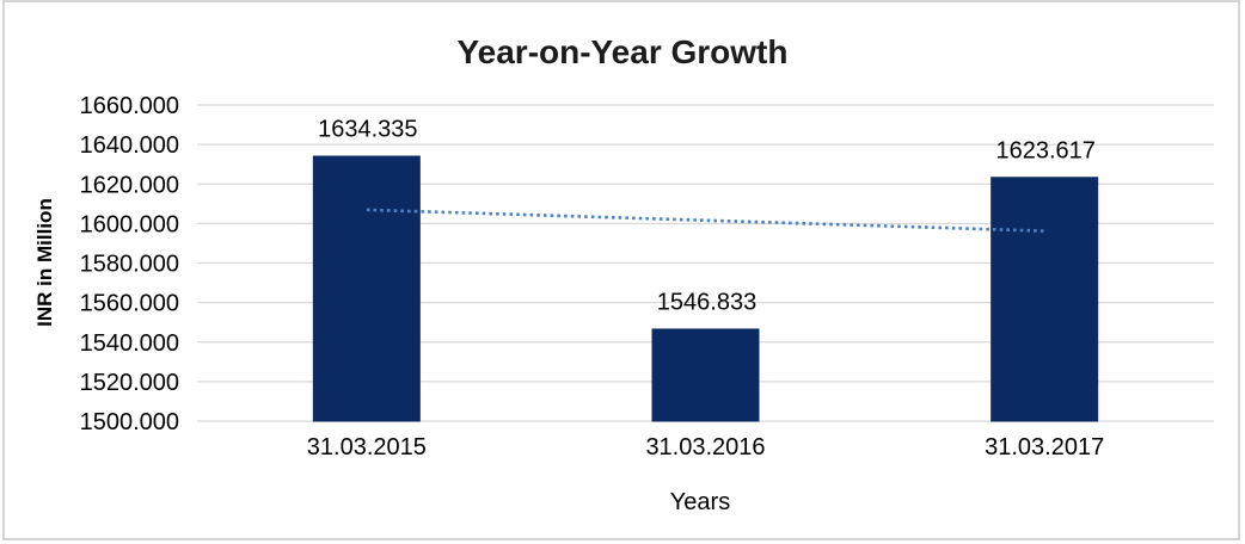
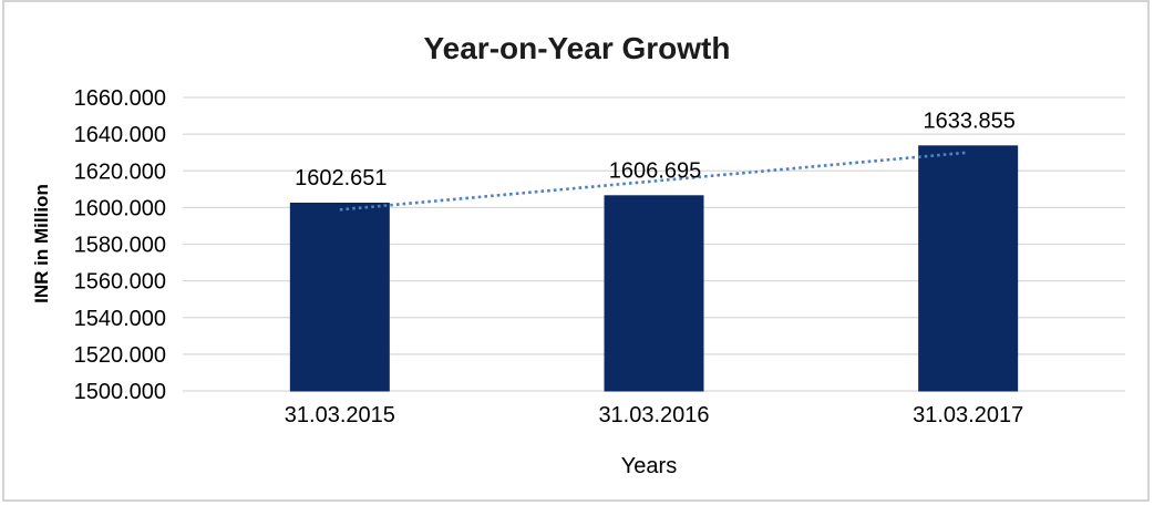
31.03.2015: 1634.335 -> 1602.651
31.03.2016: 1546.833 -> 1606.695
31.03.2017: 1623.617 -> 1633.855
